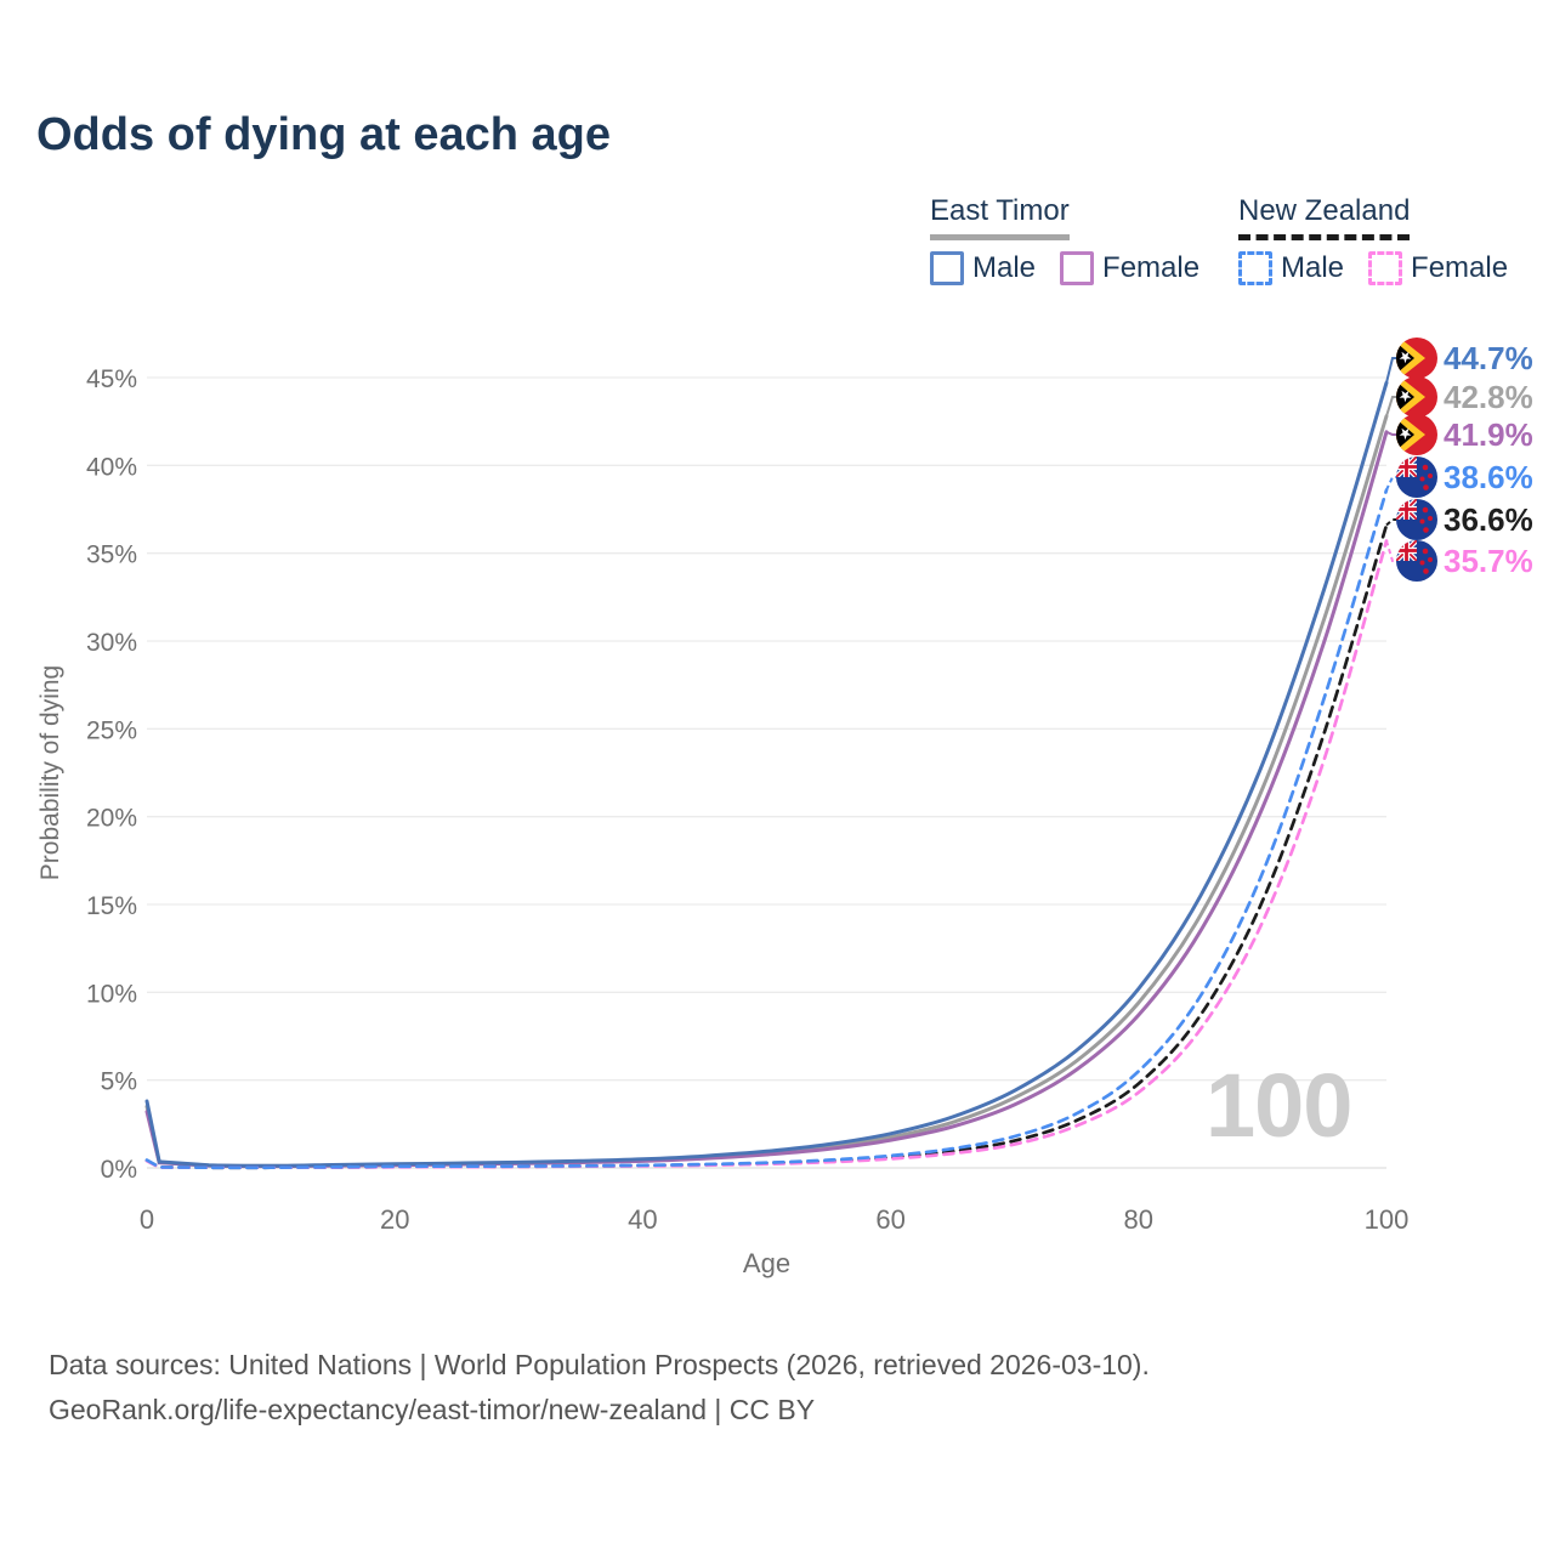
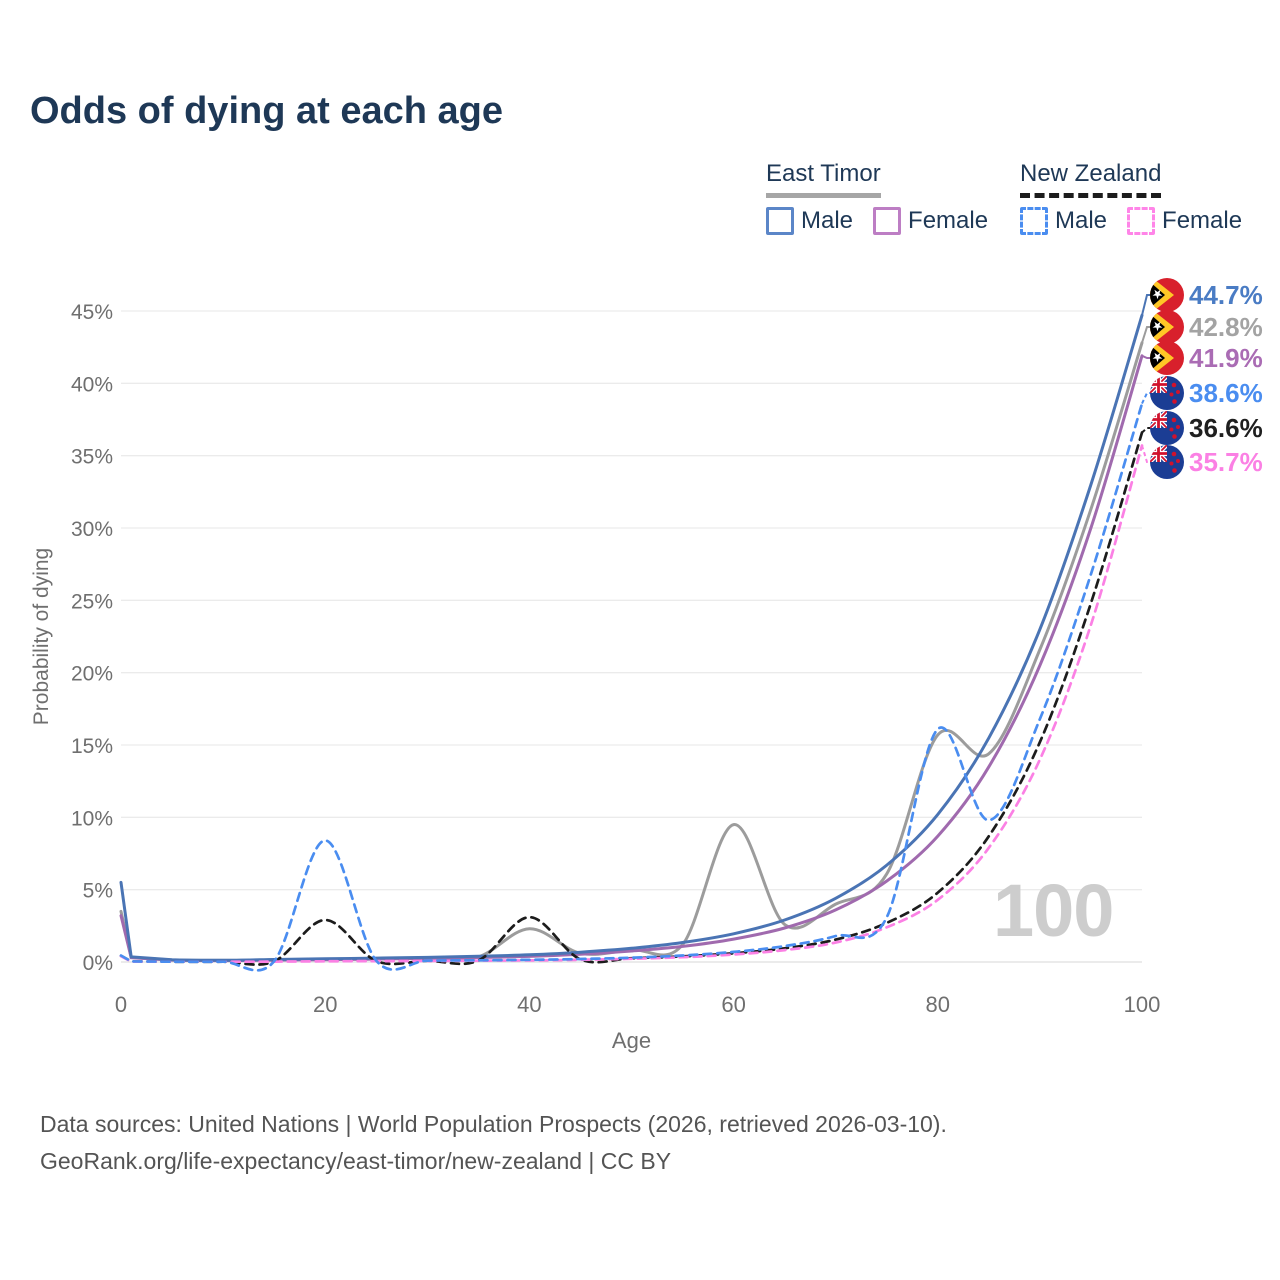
East Timor Male/0: 3.8% -> 5.5%
New Zealand Male/20: 0.1% -> 8.4%
New Zealand/20: 0.1% -> 2.9%
East Timor/40: 0.4% -> 2.3%
New Zealand/40: 0.1% -> 3.1%
East Timor/60: 1.8% -> 9.5%
East Timor/80: 9.4% -> 15.7%
New Zealand Male/80: 5.5% -> 16.1%
